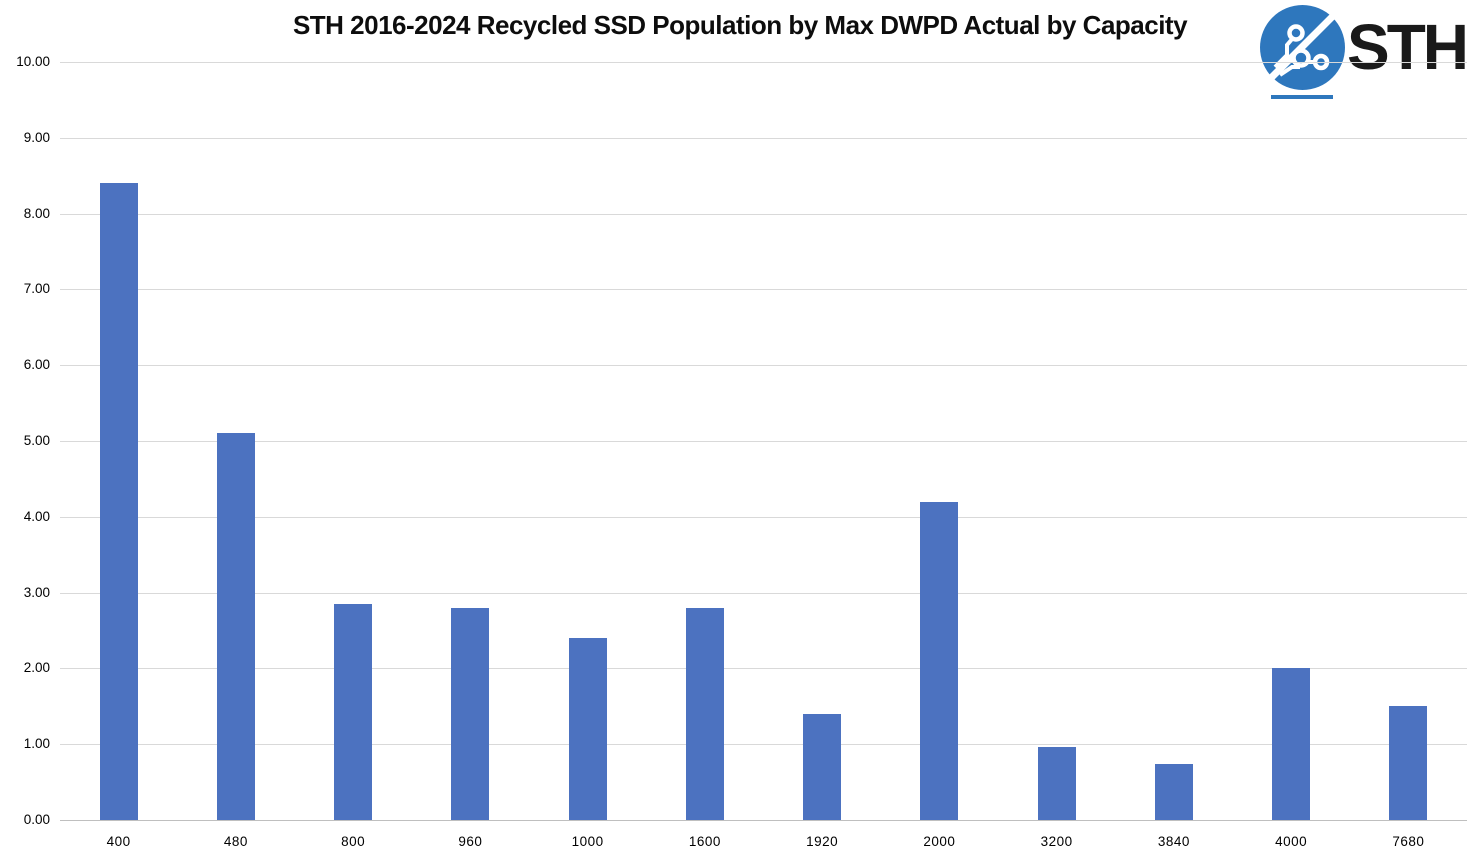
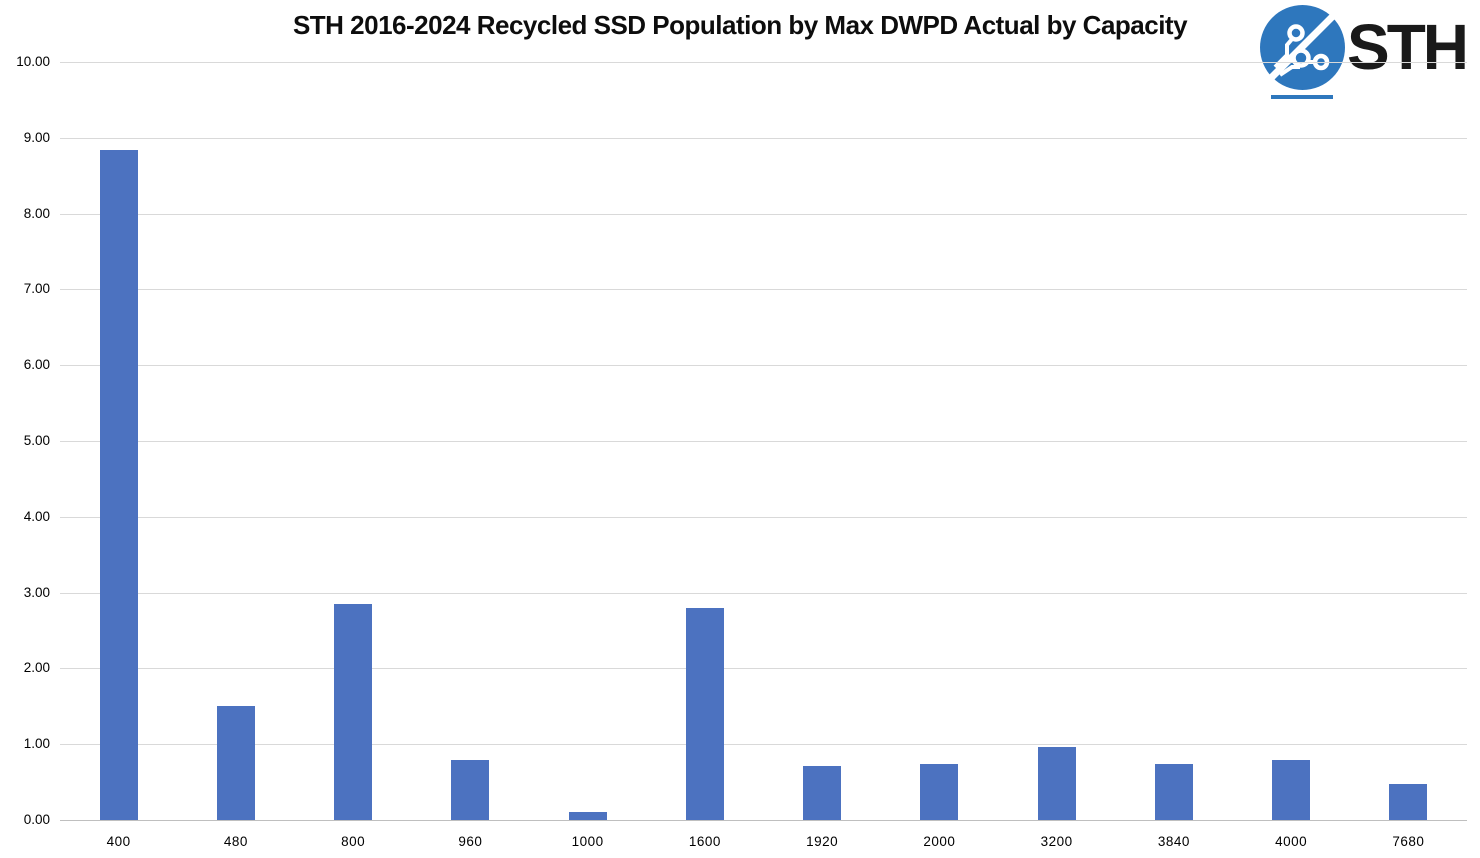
400: 8.4 -> 8.8
480: 5.1 -> 1.5
960: 2.8 -> 0.8
1000: 2.4 -> 0.1
1920: 1.4 -> 0.7
2000: 4.2 -> 0.7
4000: 2.0 -> 0.8
7680: 1.5 -> 0.5
